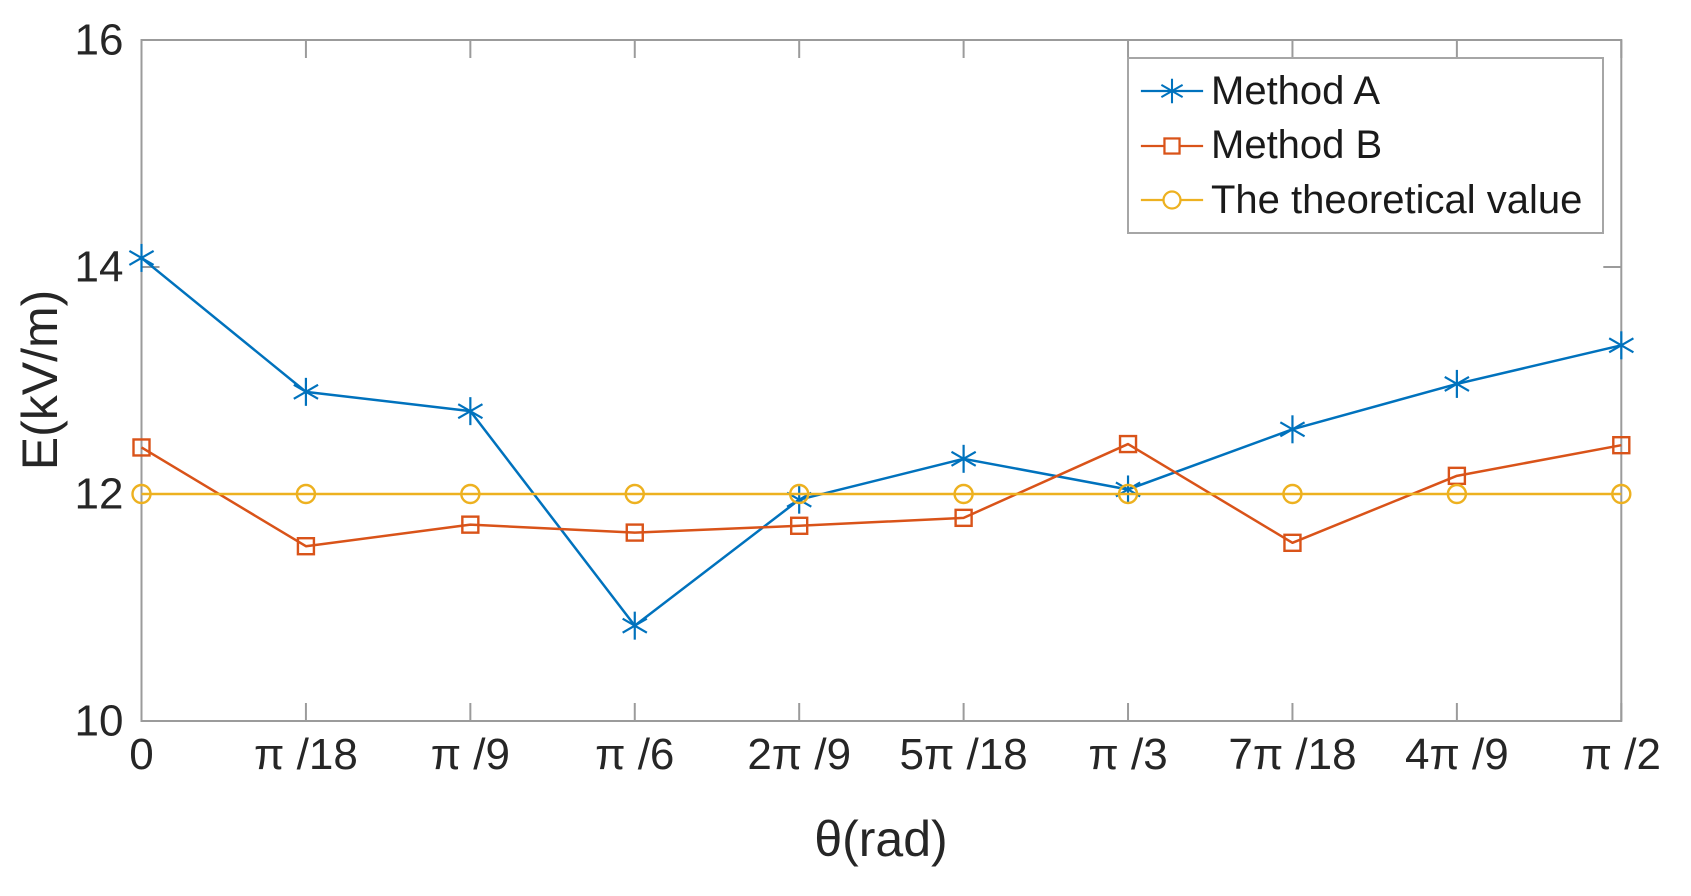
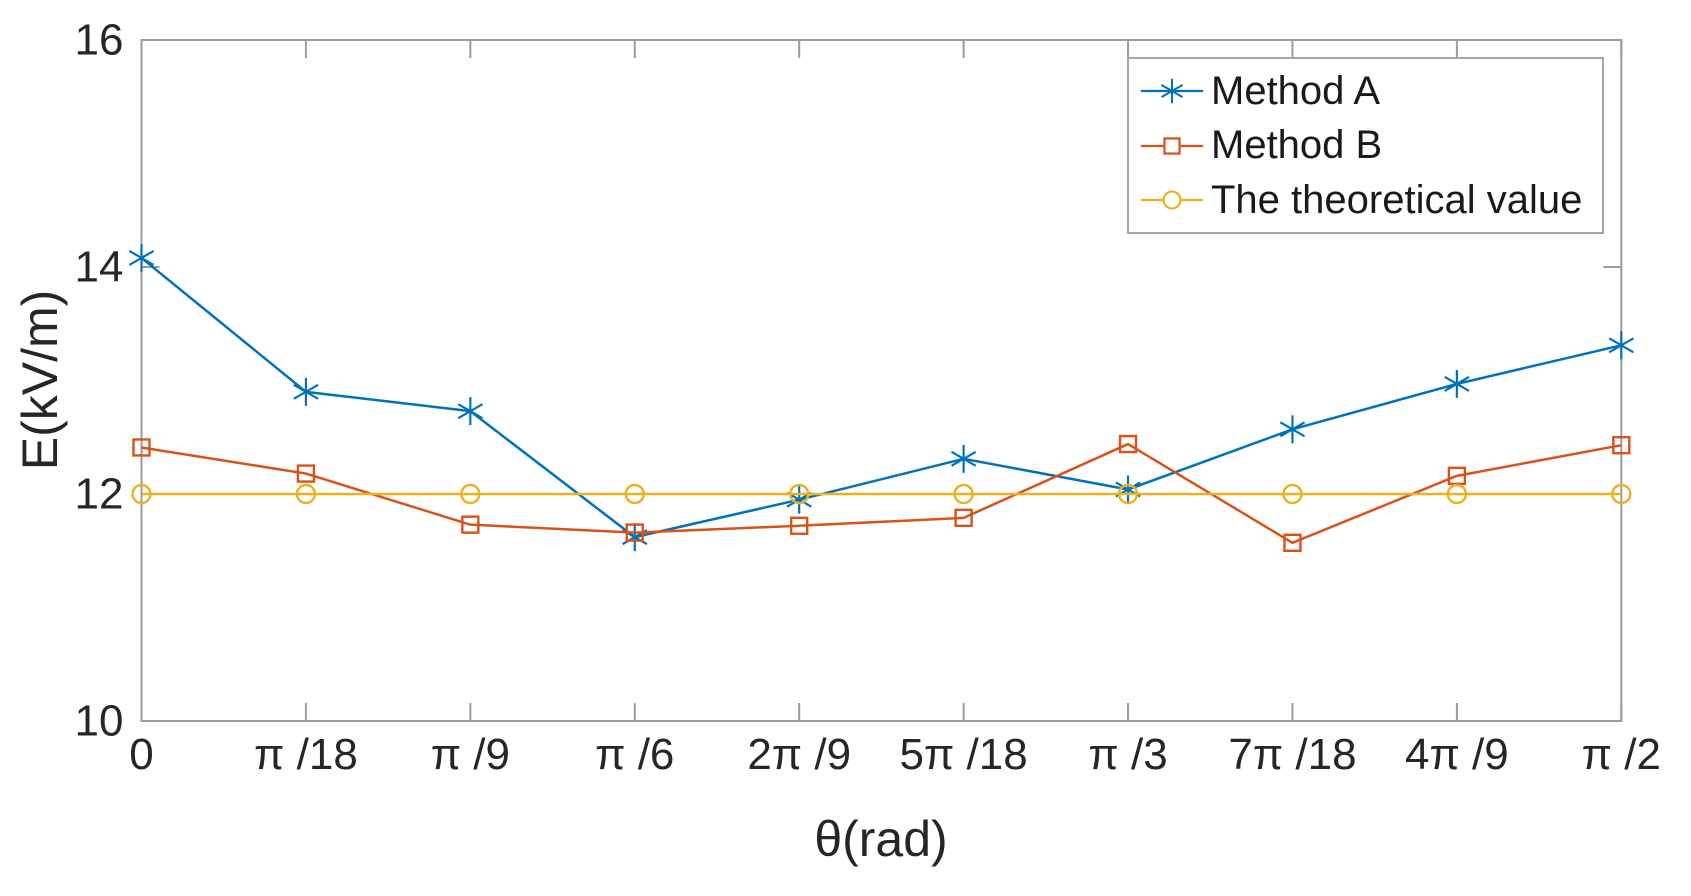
Method B/π /18: 11.54 -> 12.18
Method A/π /6: 10.84 -> 11.62
